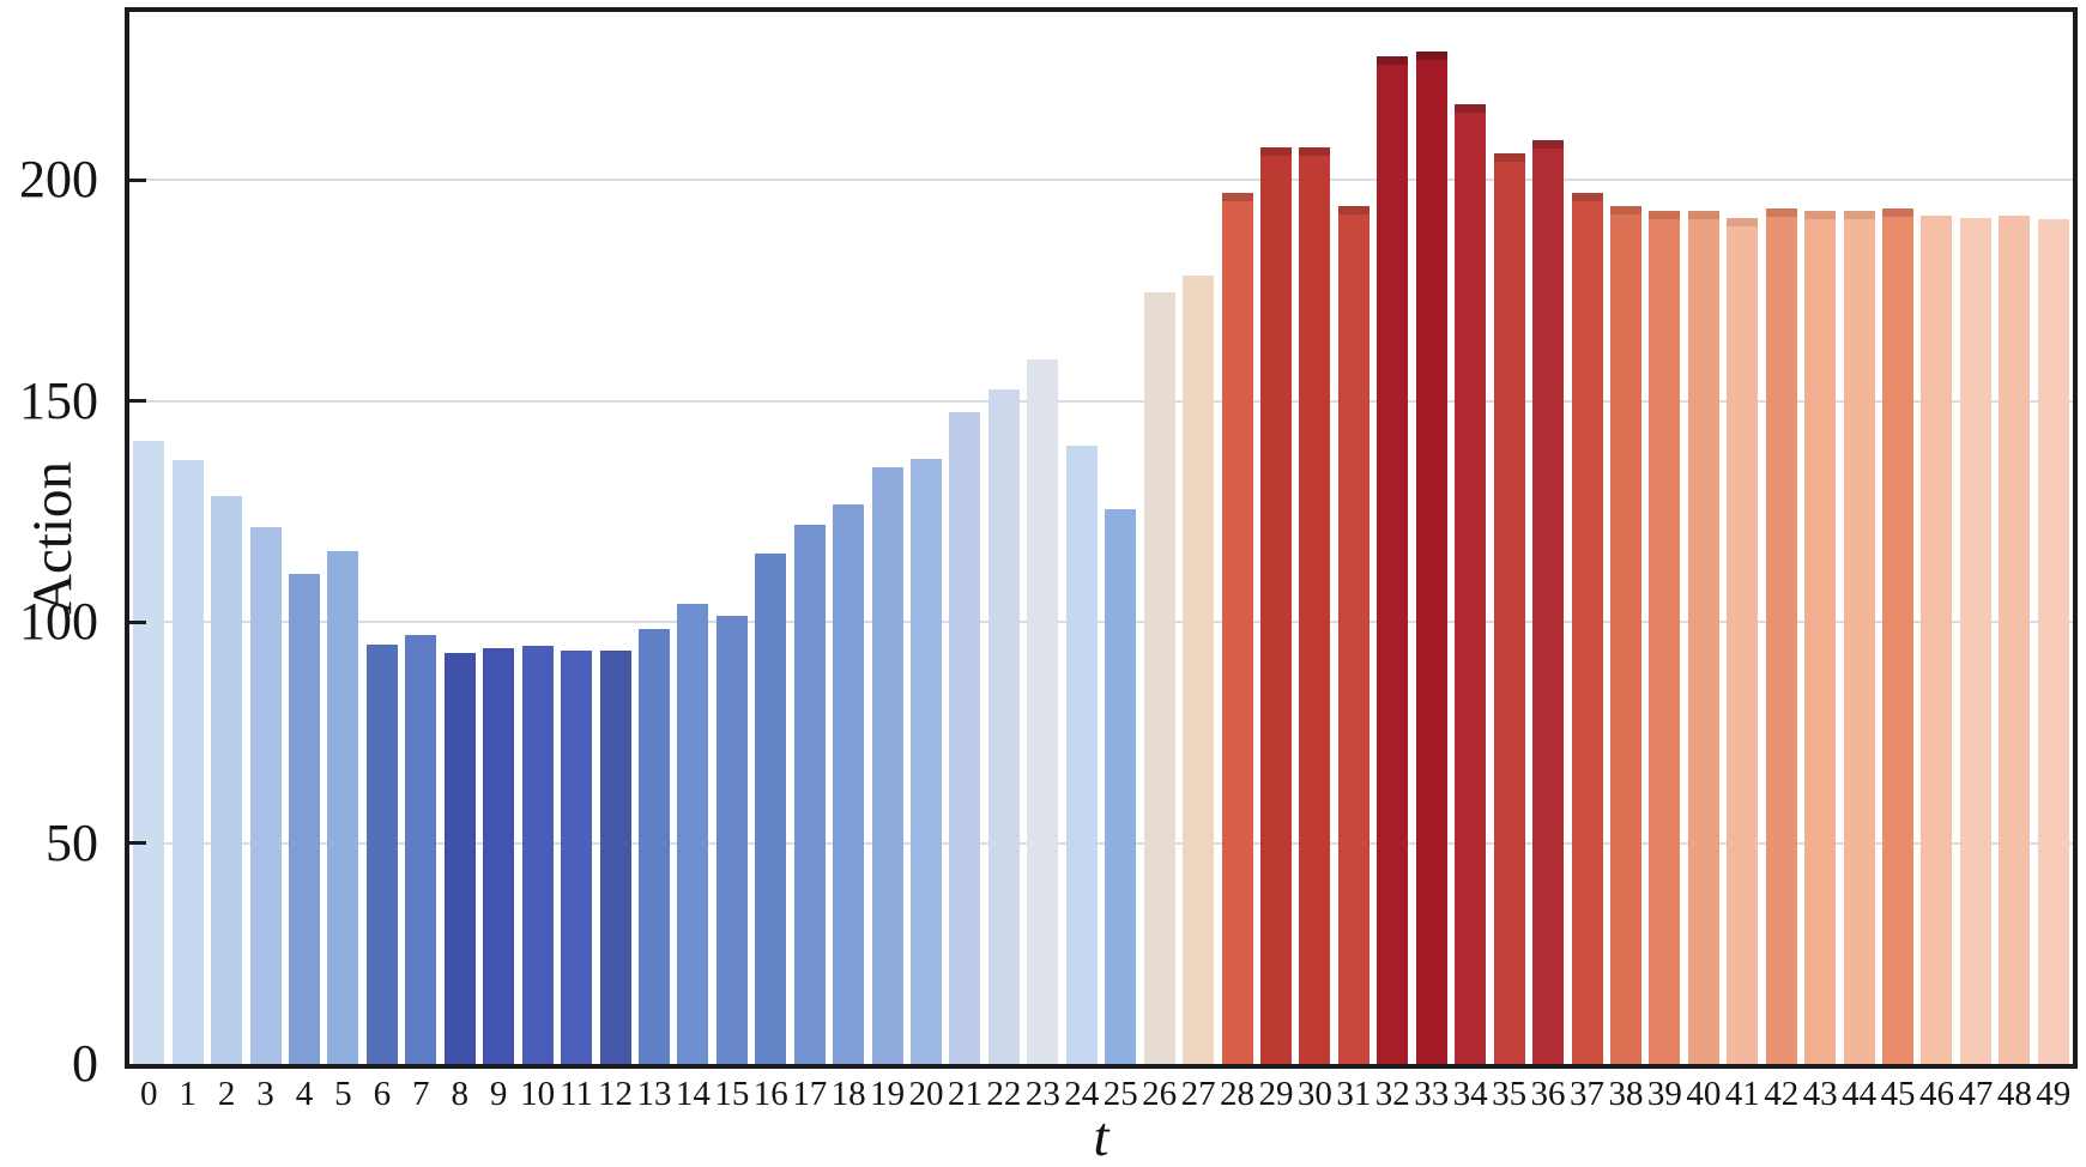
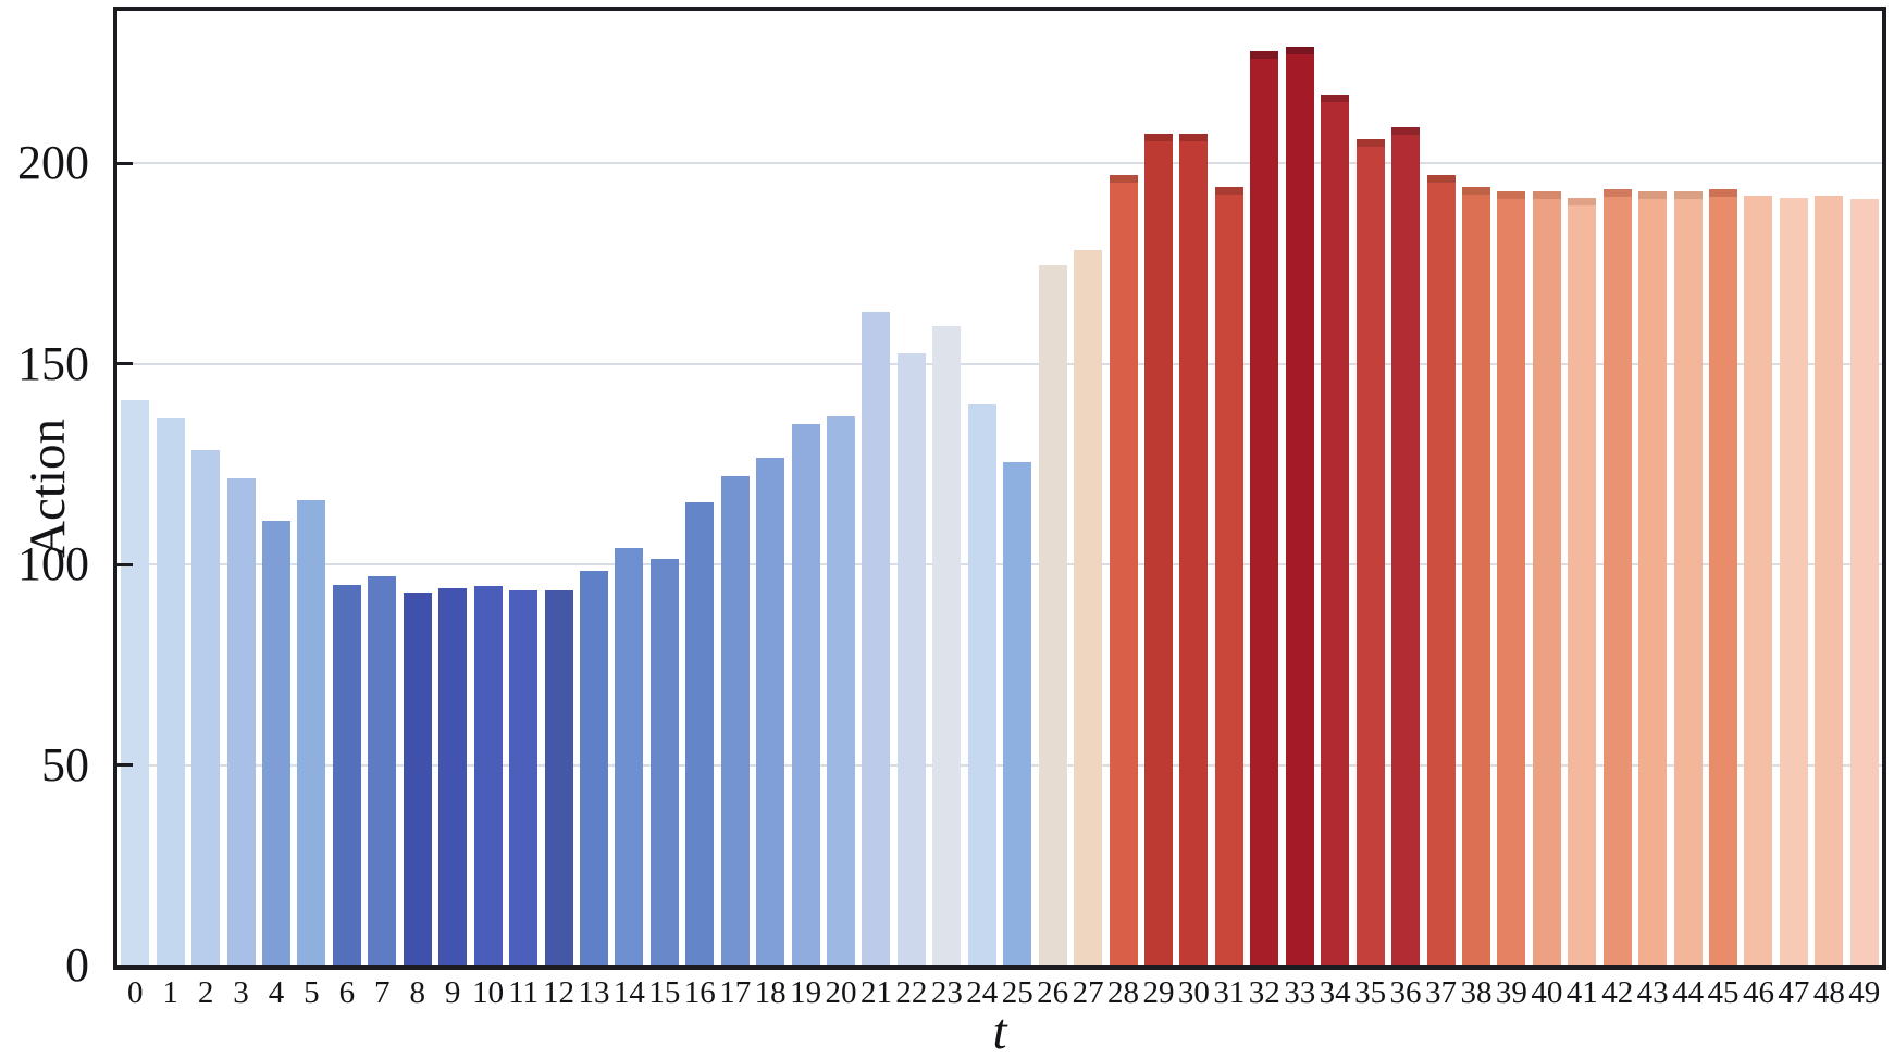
21: 148 -> 163
